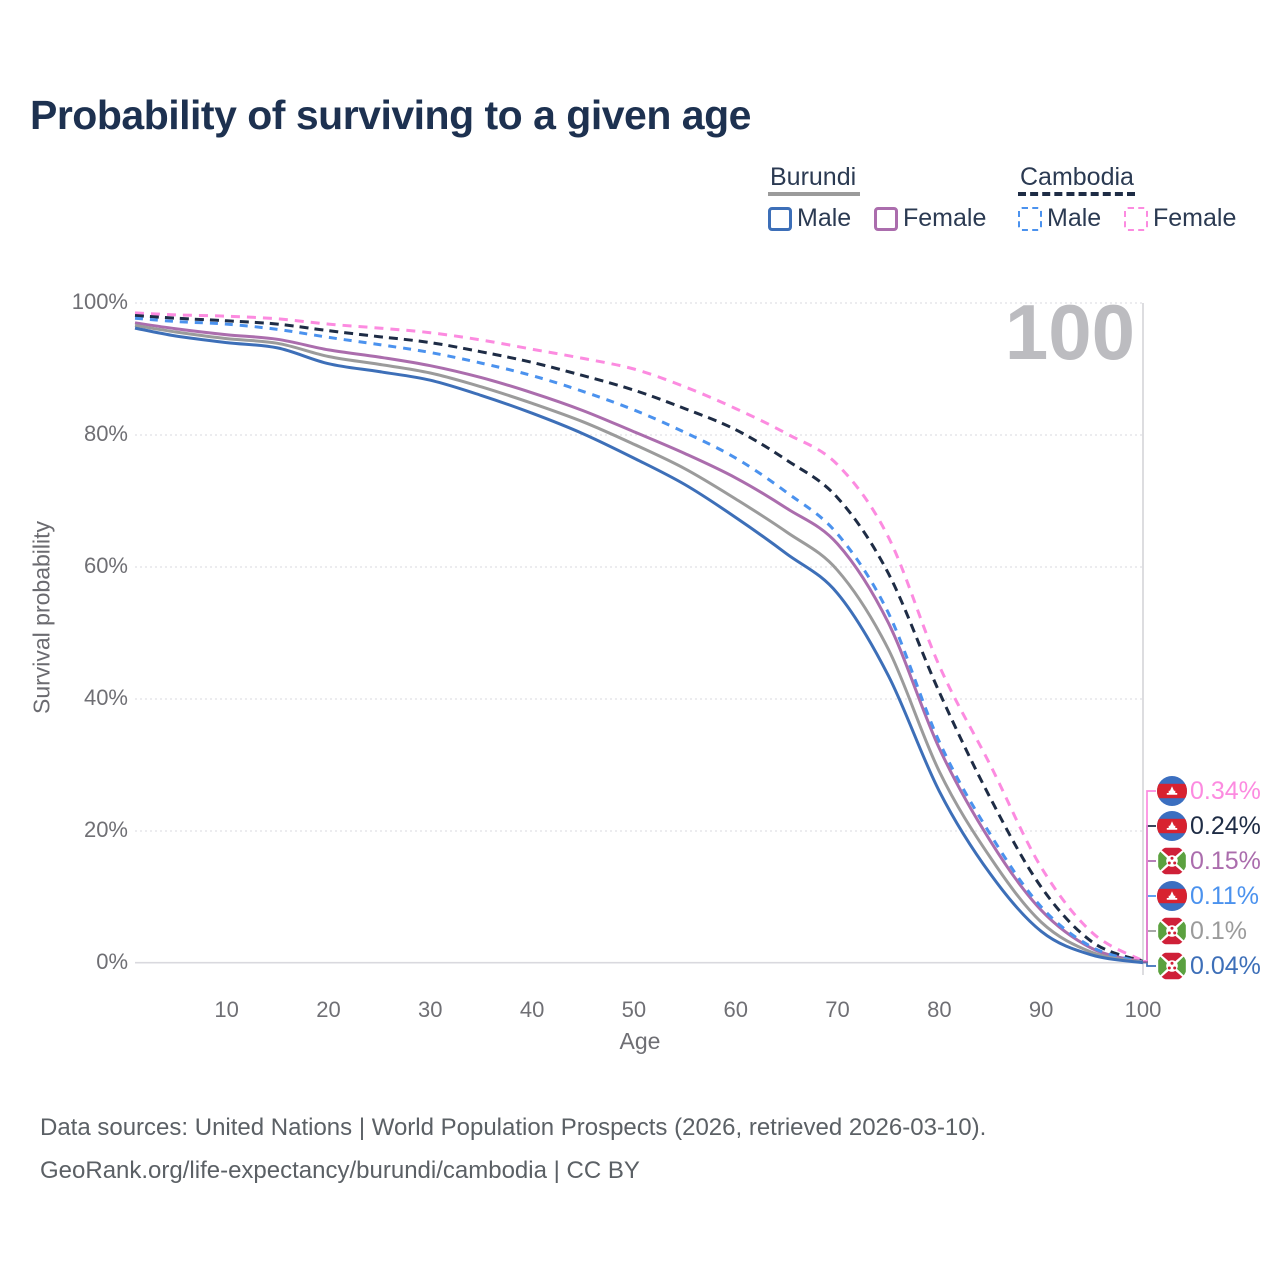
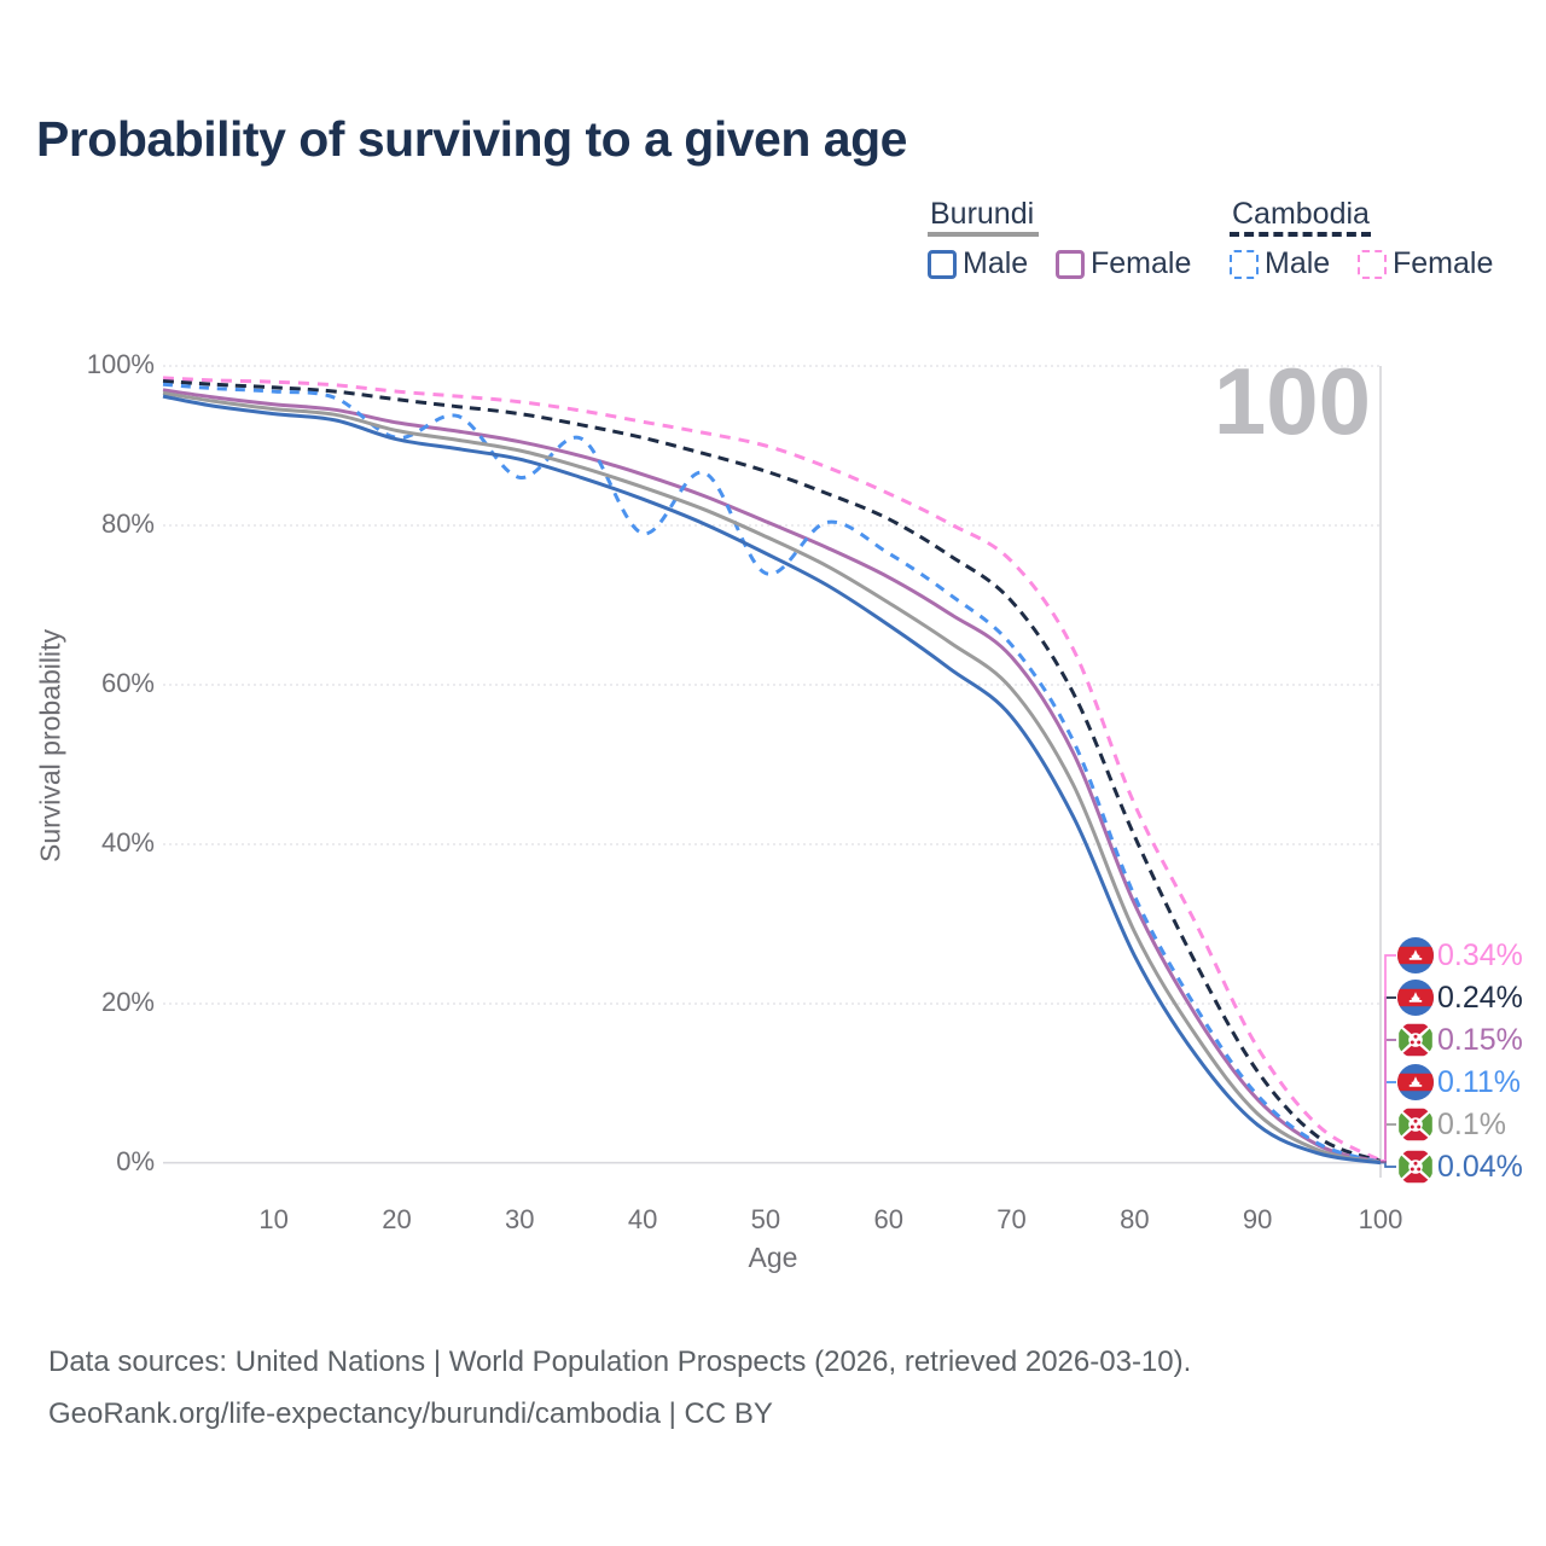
Cambodia Male/20: 95% -> 91%
Cambodia Male/30: 92% -> 86%
Cambodia Male/40: 89% -> 79%
Cambodia Male/50: 84% -> 74%
